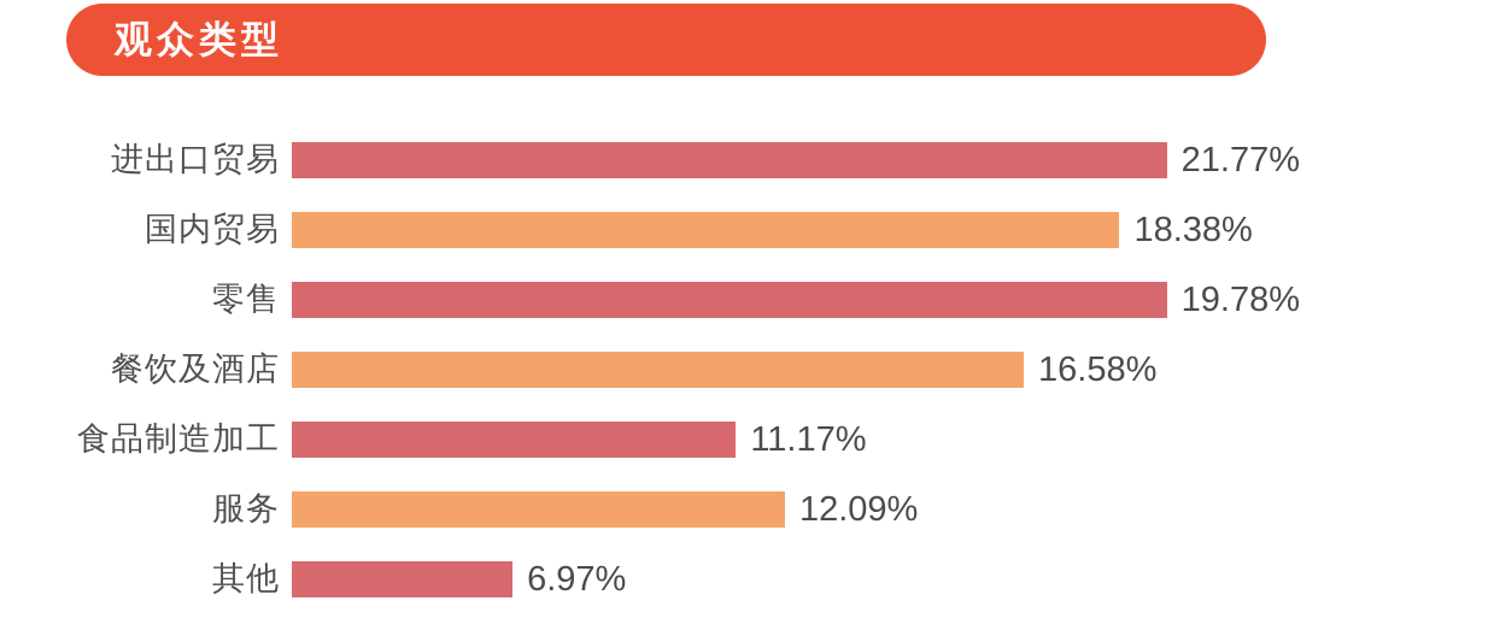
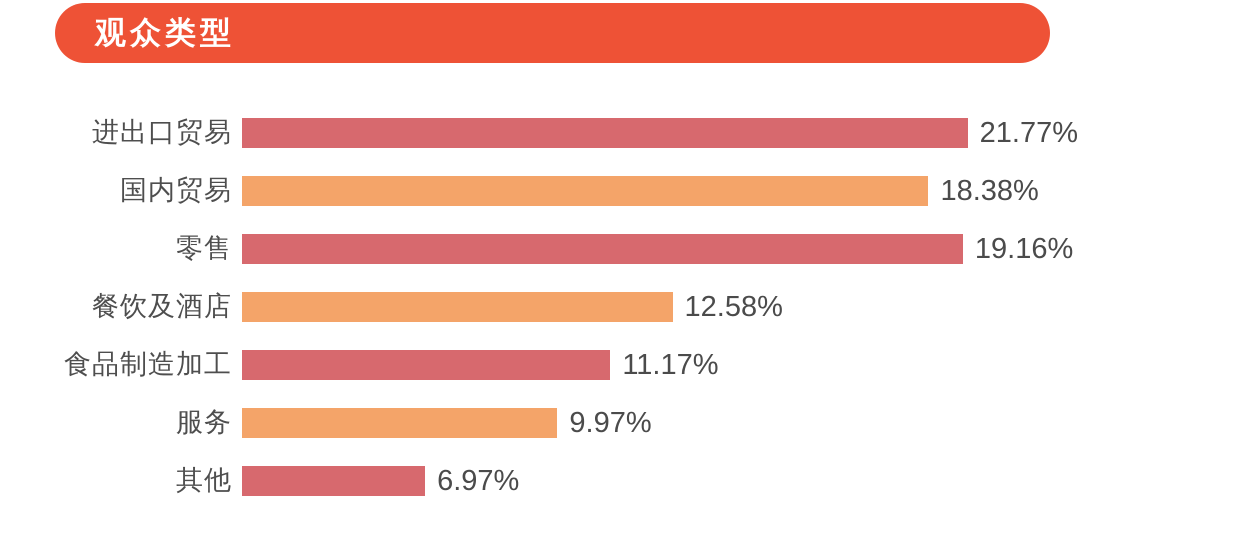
零售: 19.78% -> 19.16%
餐饮及酒店: 16.58% -> 12.58%
服务: 12.09% -> 9.97%
